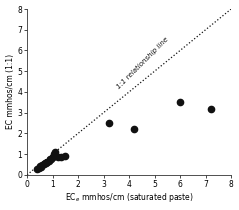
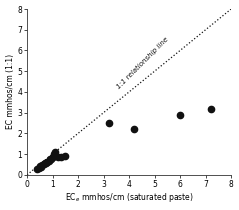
6: 3.50 -> 2.90
